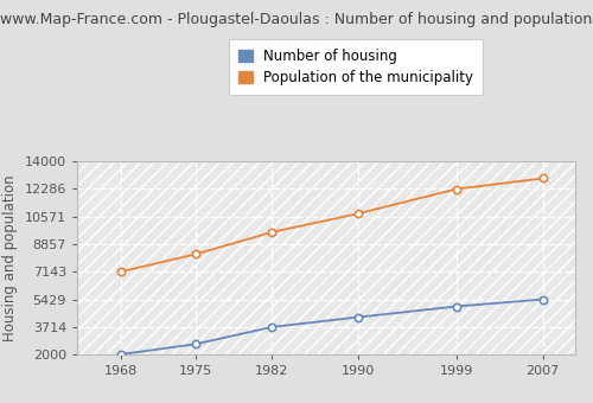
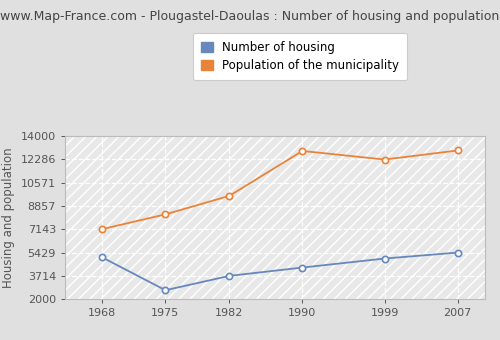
Number of housing/1968: 2000 -> 5100
Population of the municipality/1990: 10800 -> 12900
